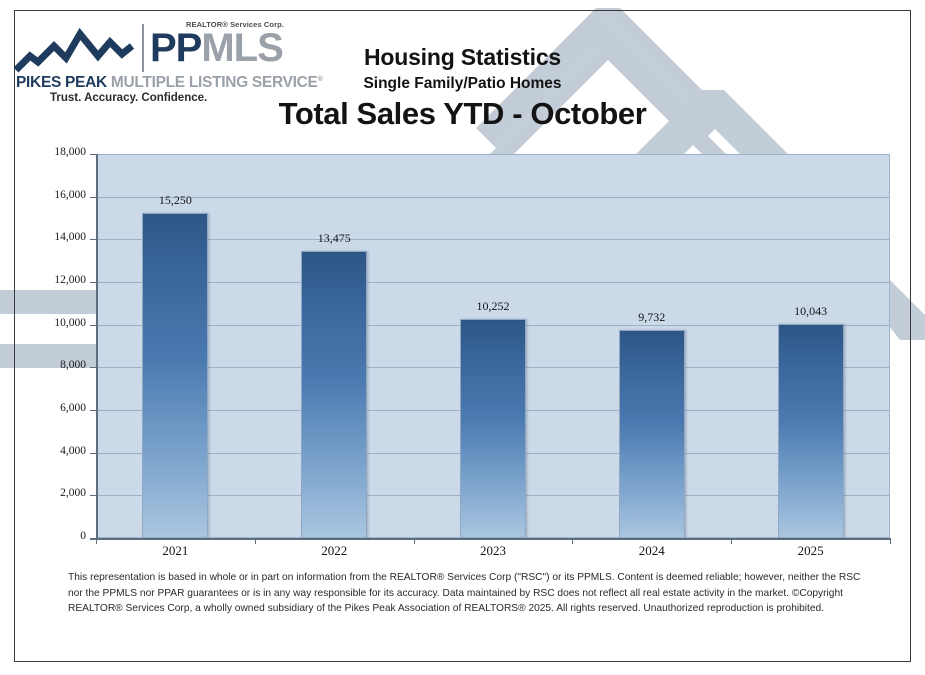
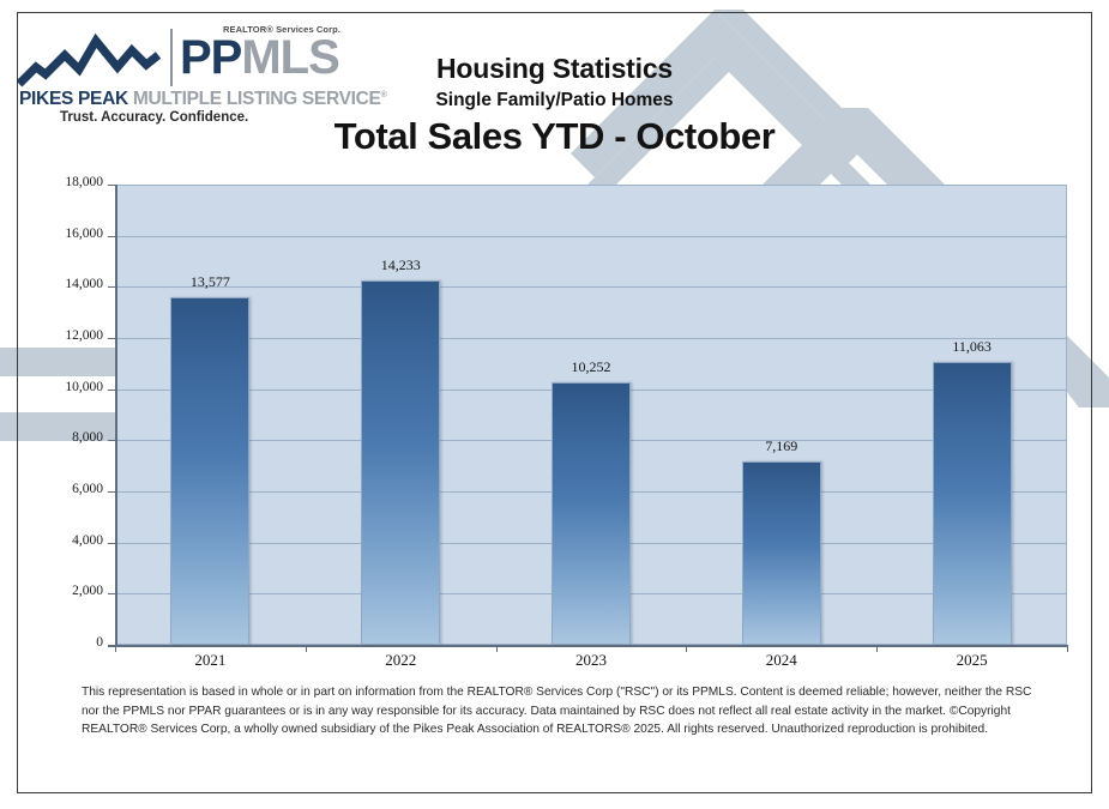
2021: 15,250 -> 13,577
2022: 13,475 -> 14,233
2024: 9,732 -> 7,169
2025: 10,043 -> 11,063
